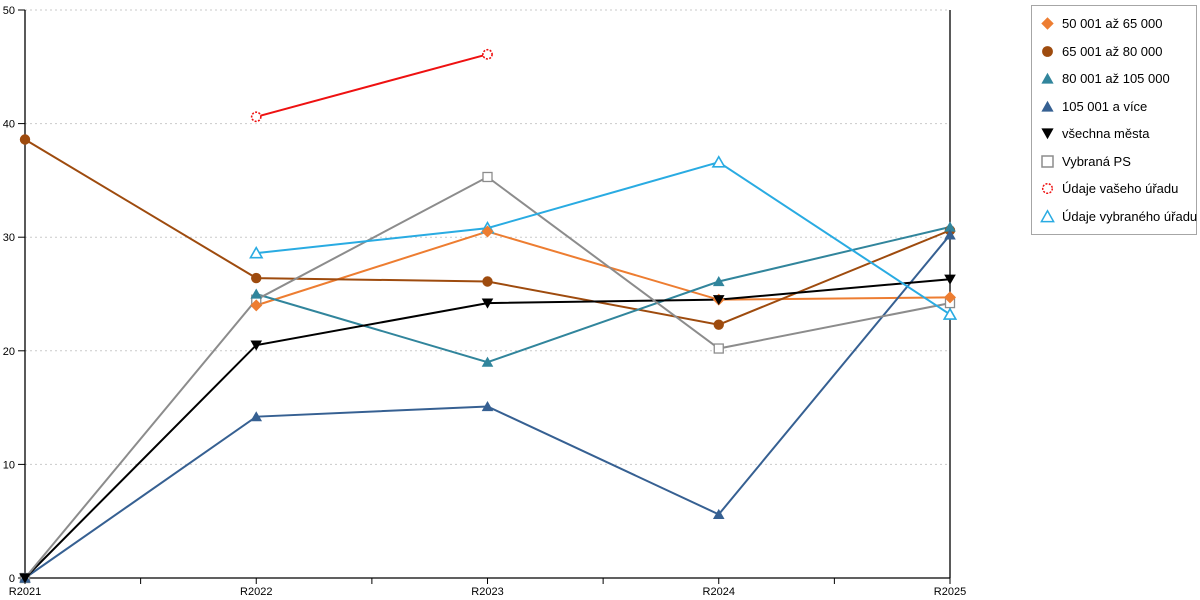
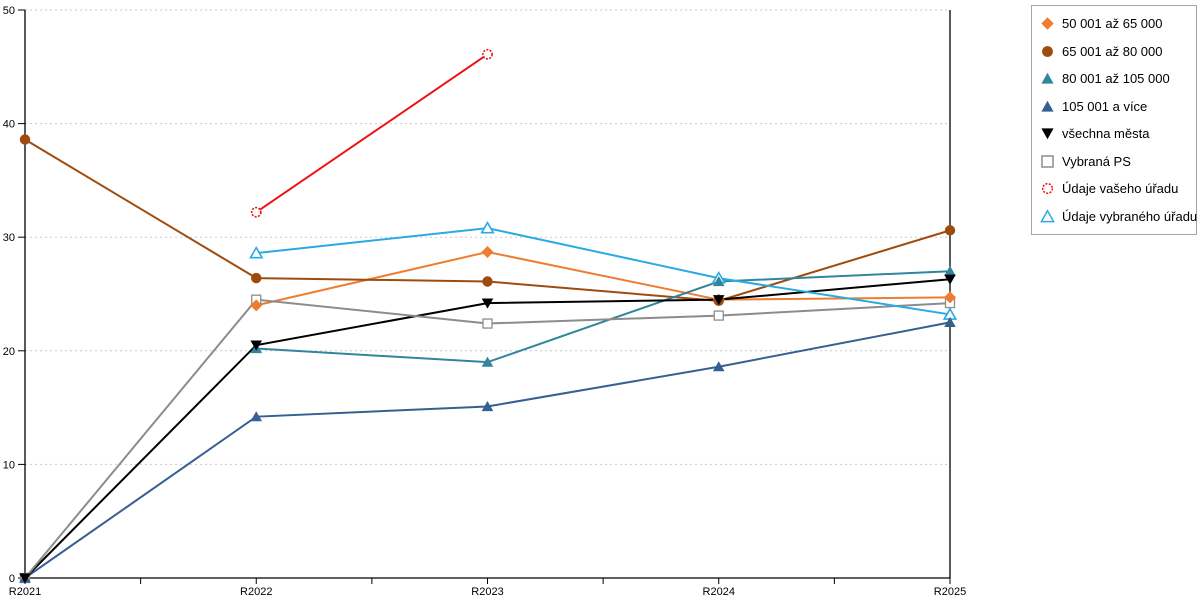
80 001 až 105 000/R2022: 25.0 -> 20.2
Údaje vašeho úřadu/R2022: 40.6 -> 32.2
50 001 až 65 000/R2023: 30.5 -> 28.7
Vybraná PS/R2023: 35.3 -> 22.4
65 001 až 80 000/R2024: 22.3 -> 24.4
105 001 a více/R2024: 5.6 -> 18.6
Vybraná PS/R2024: 20.2 -> 23.1
Údaje vybraného úřadu/R2024: 36.6 -> 26.4
80 001 až 105 000/R2025: 30.9 -> 27.0
105 001 a více/R2025: 30.2 -> 22.5
